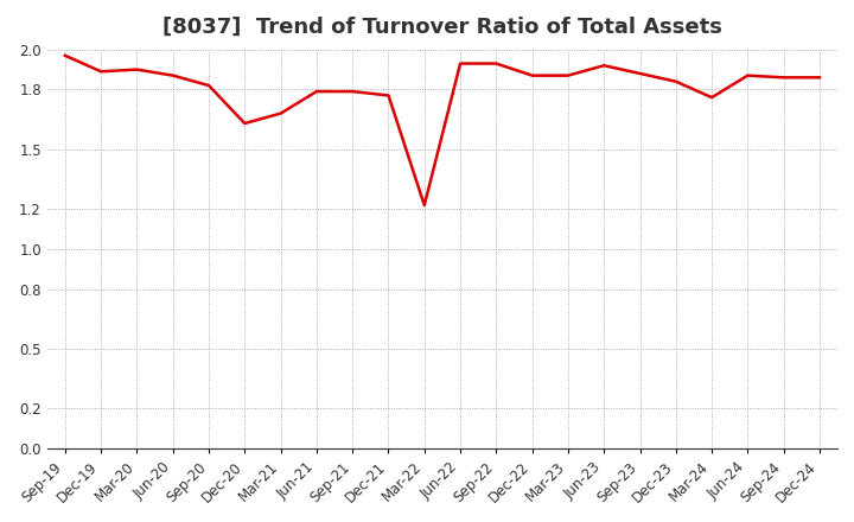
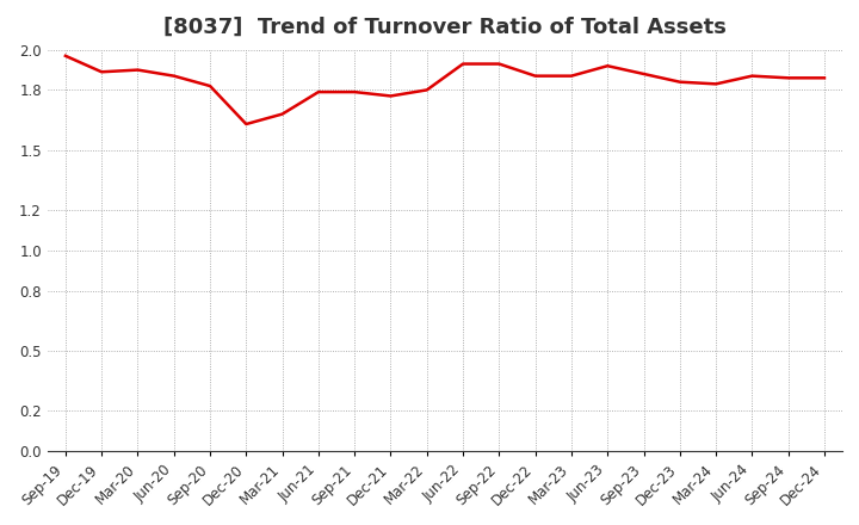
Mar-22: 1.22 -> 1.80
Mar-24: 1.76 -> 1.83
